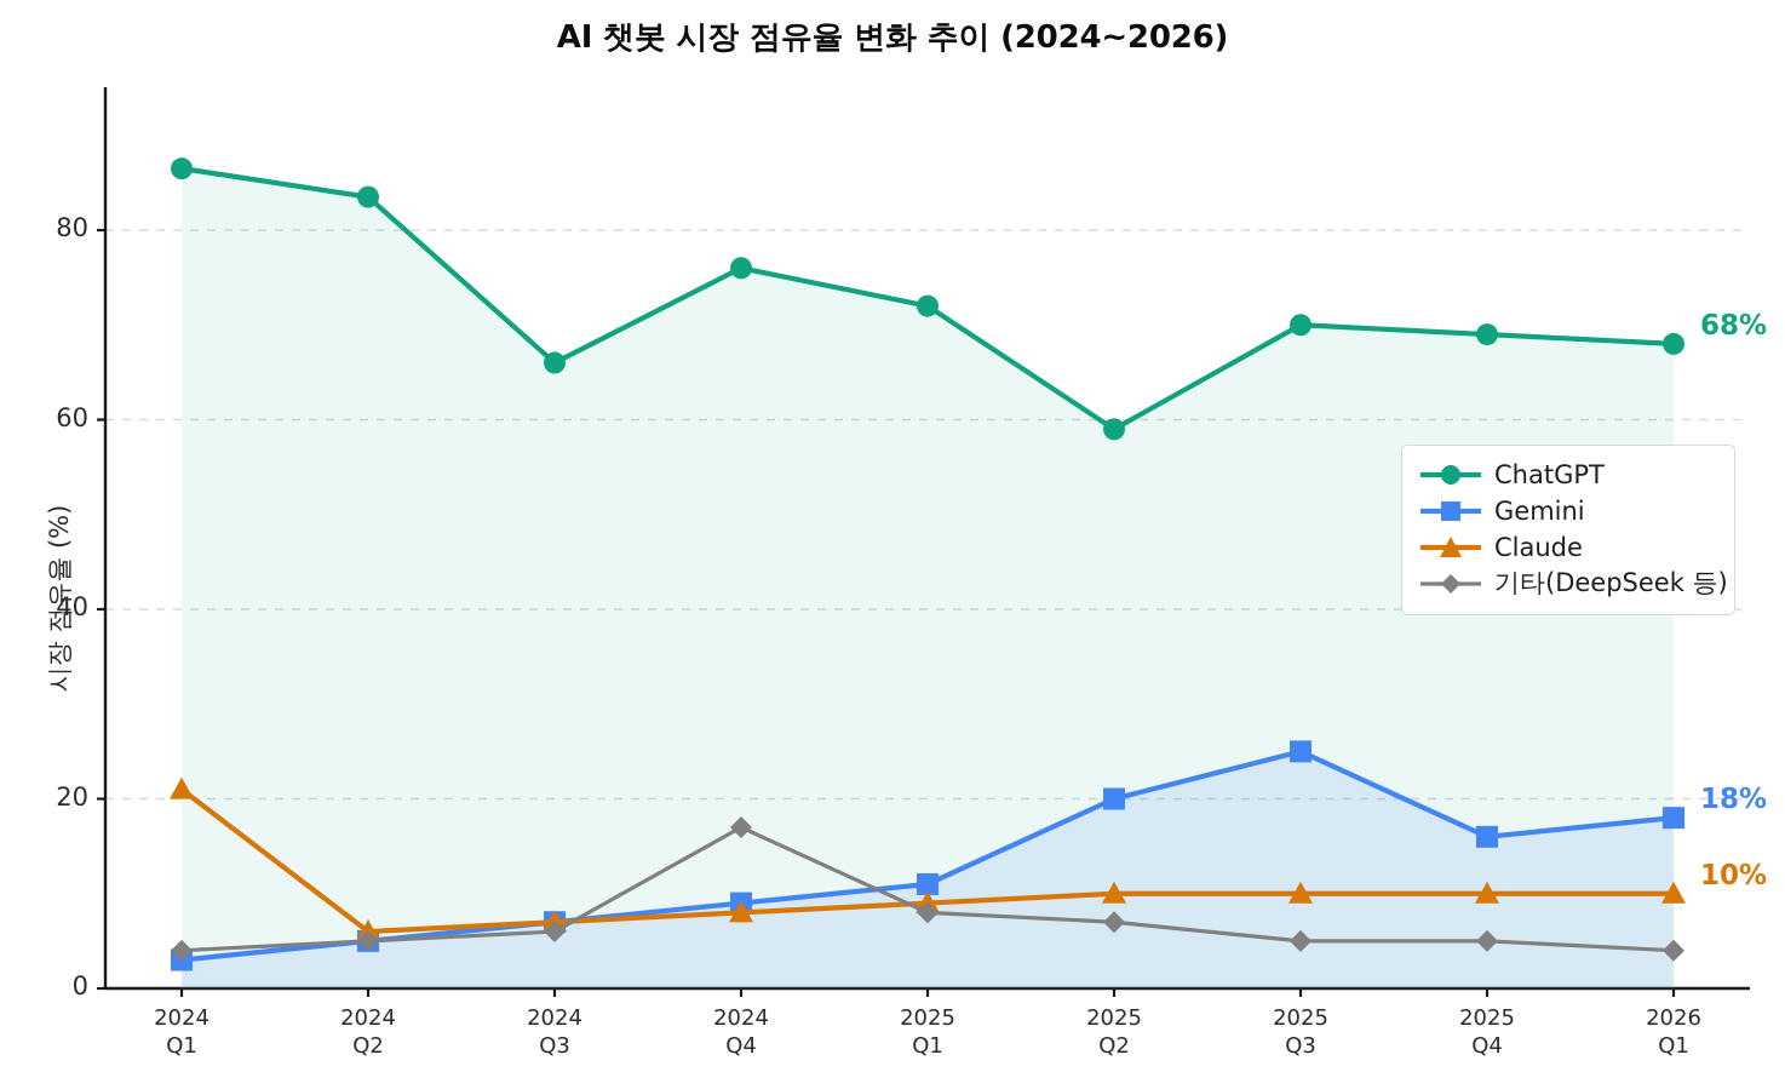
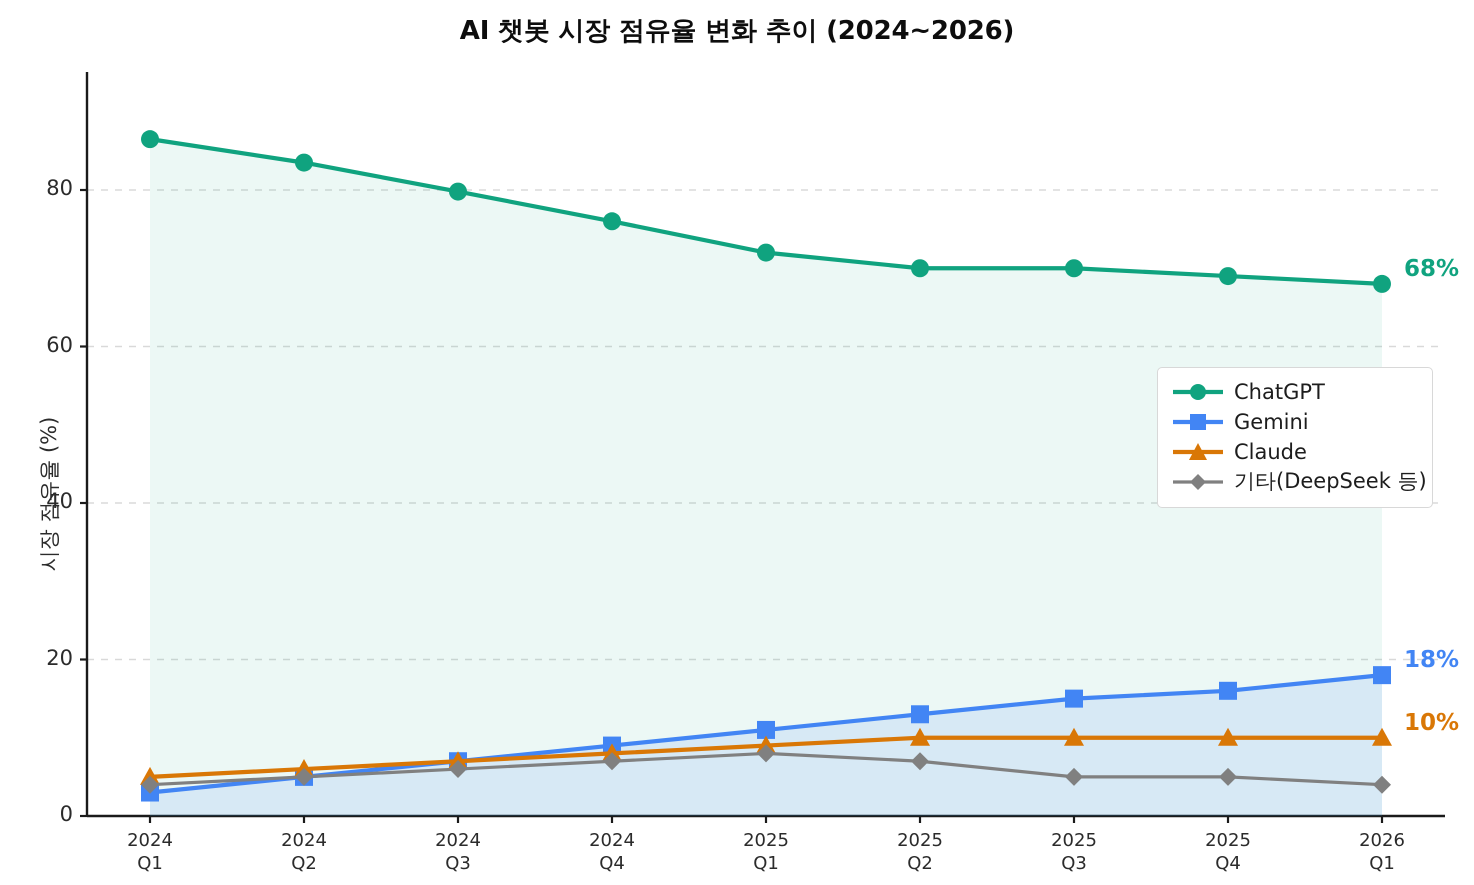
Claude/2024 Q1: 21 -> 5
ChatGPT/2024 Q3: 66 -> 80
기타(DeepSeek 등)/2024 Q4: 17 -> 7
ChatGPT/2025 Q2: 59 -> 70
Gemini/2025 Q2: 20 -> 13
Gemini/2025 Q3: 25 -> 15
